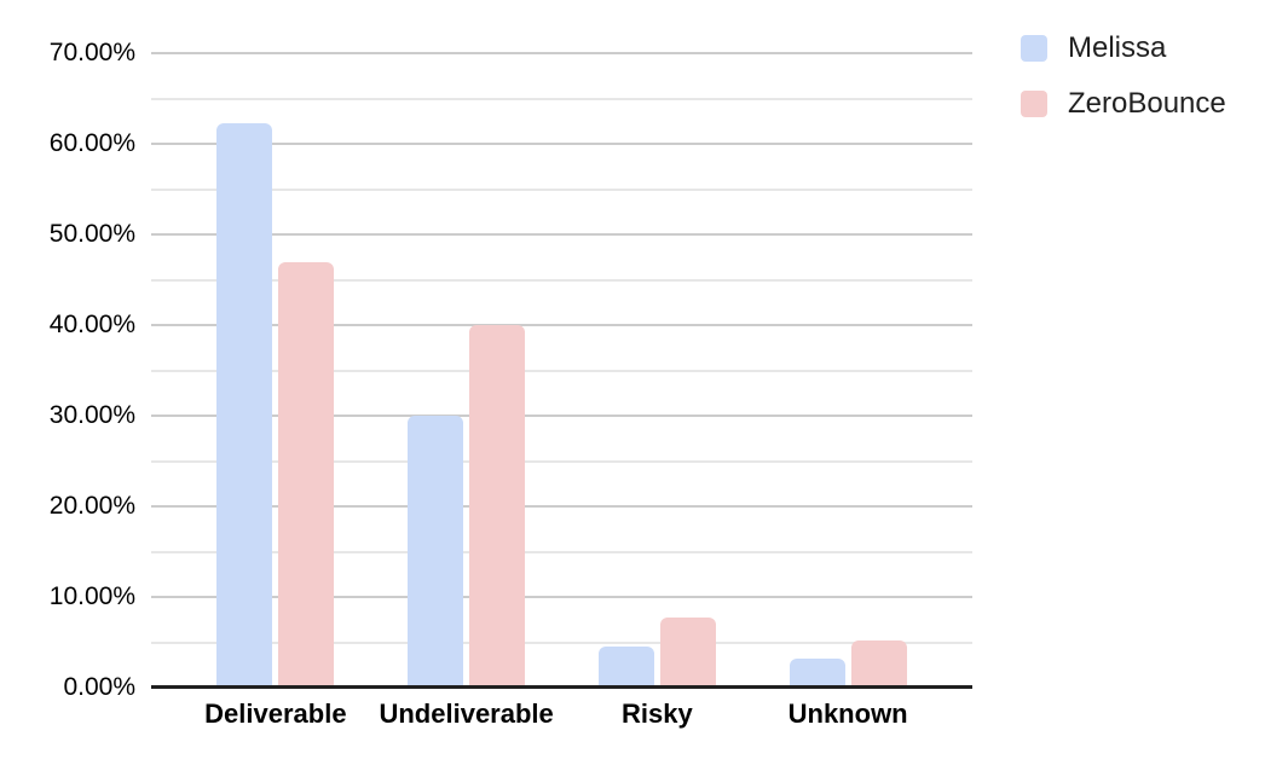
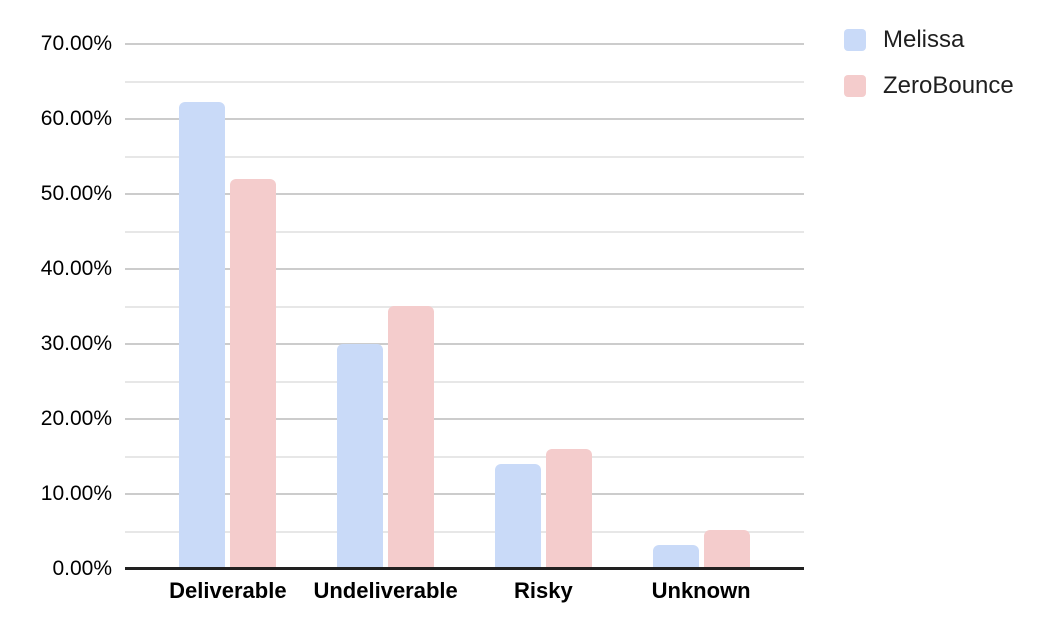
ZeroBounce/Deliverable: 47% -> 52%
ZeroBounce/Undeliverable: 40% -> 35%
Melissa/Risky: 4% -> 14%
ZeroBounce/Risky: 8% -> 16%
